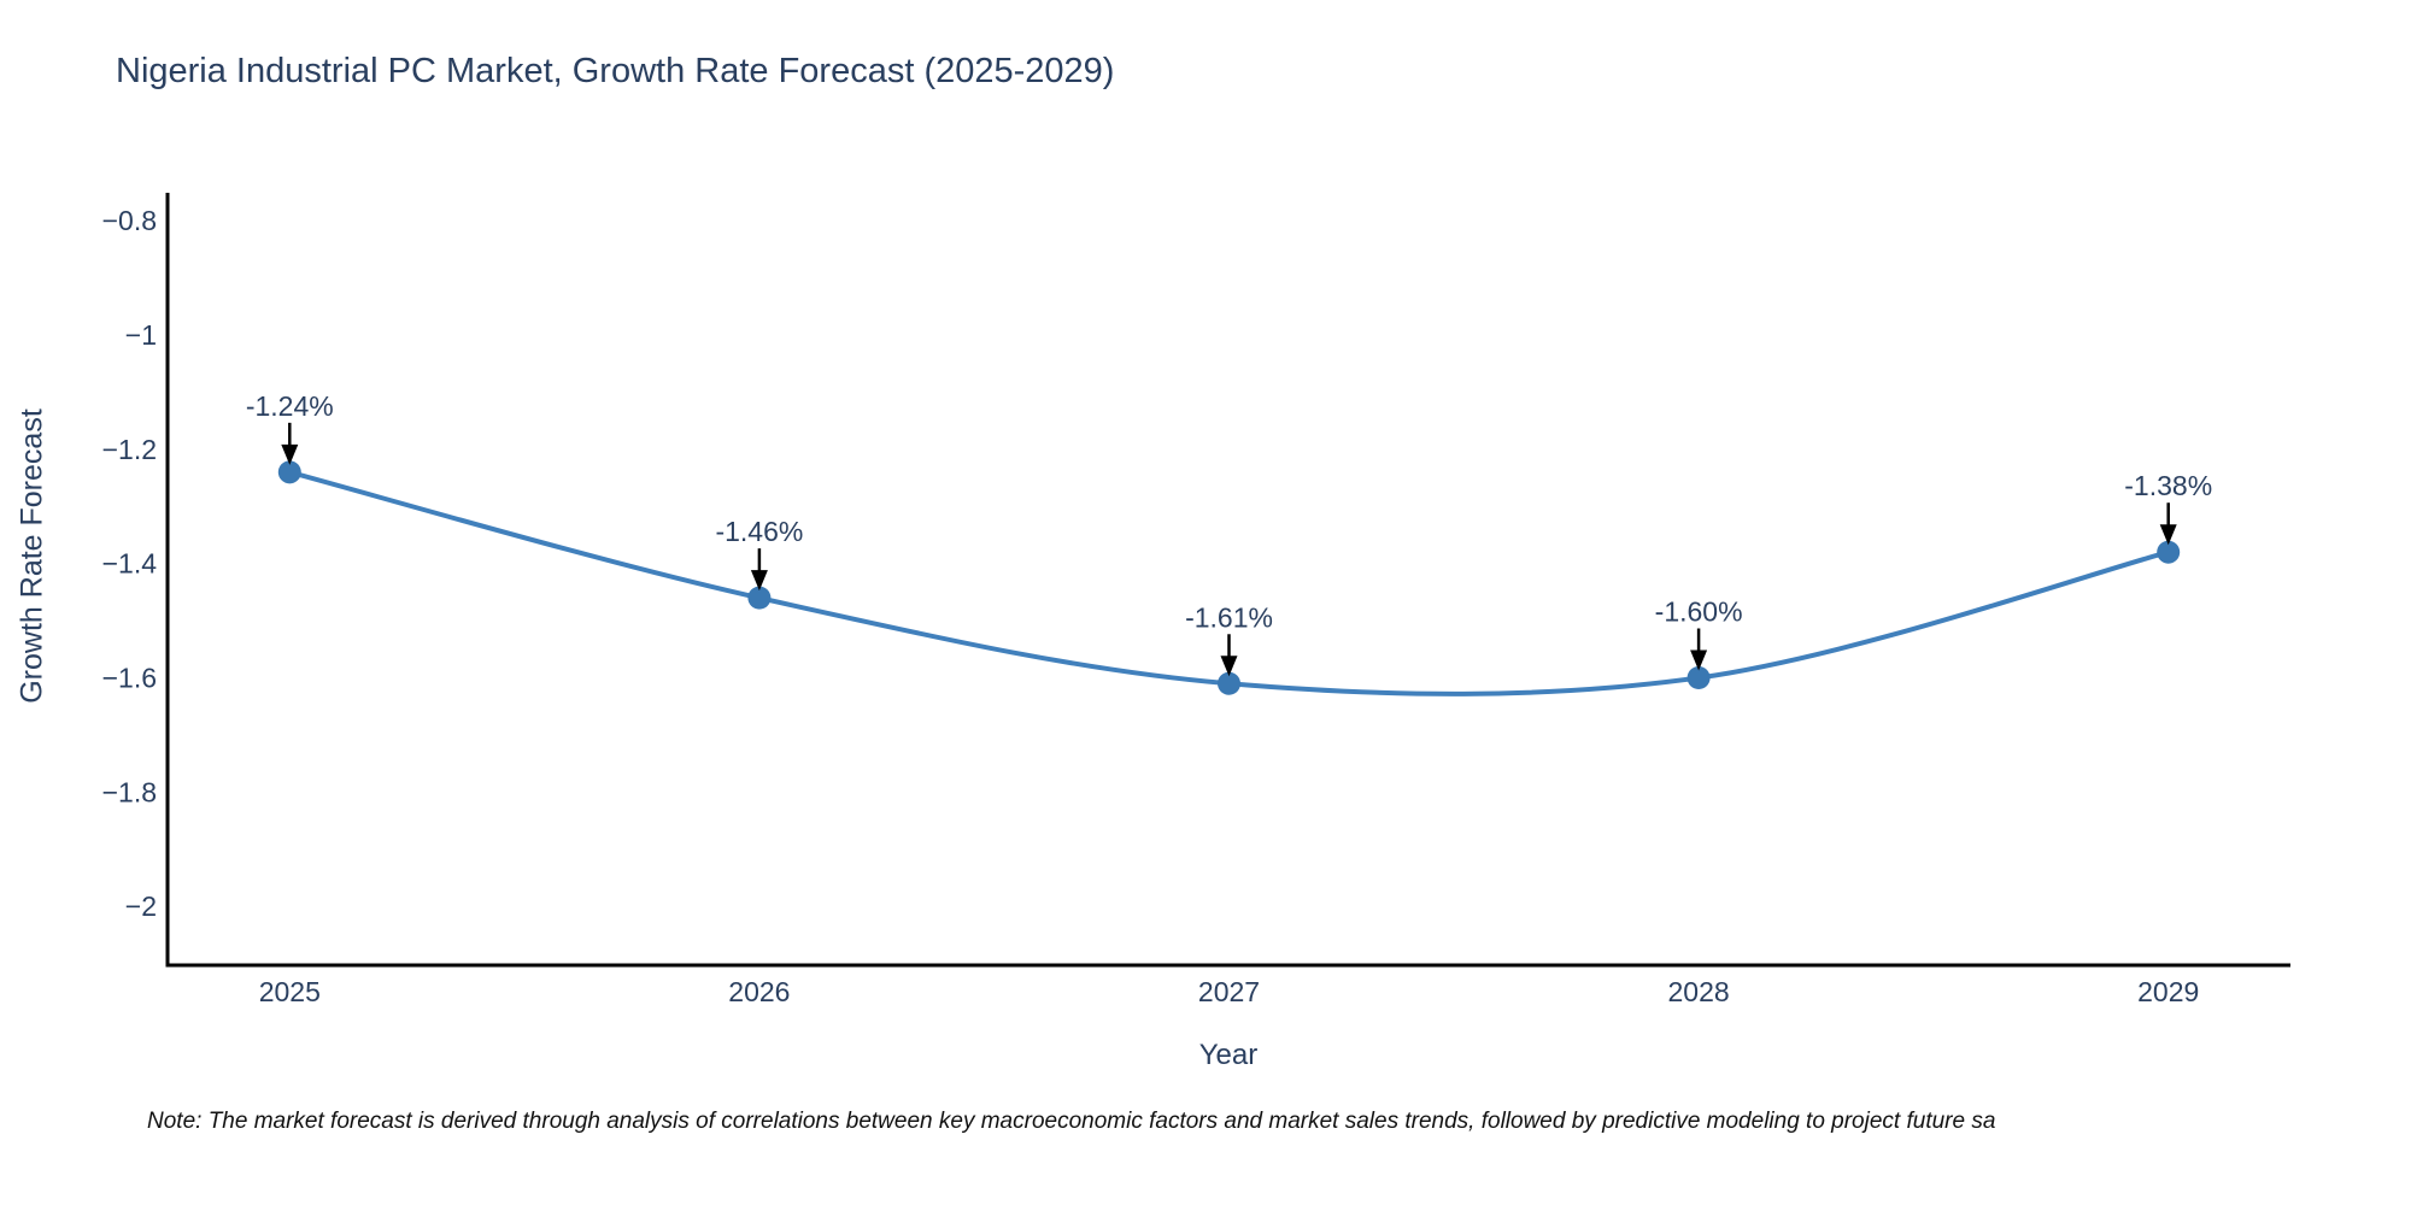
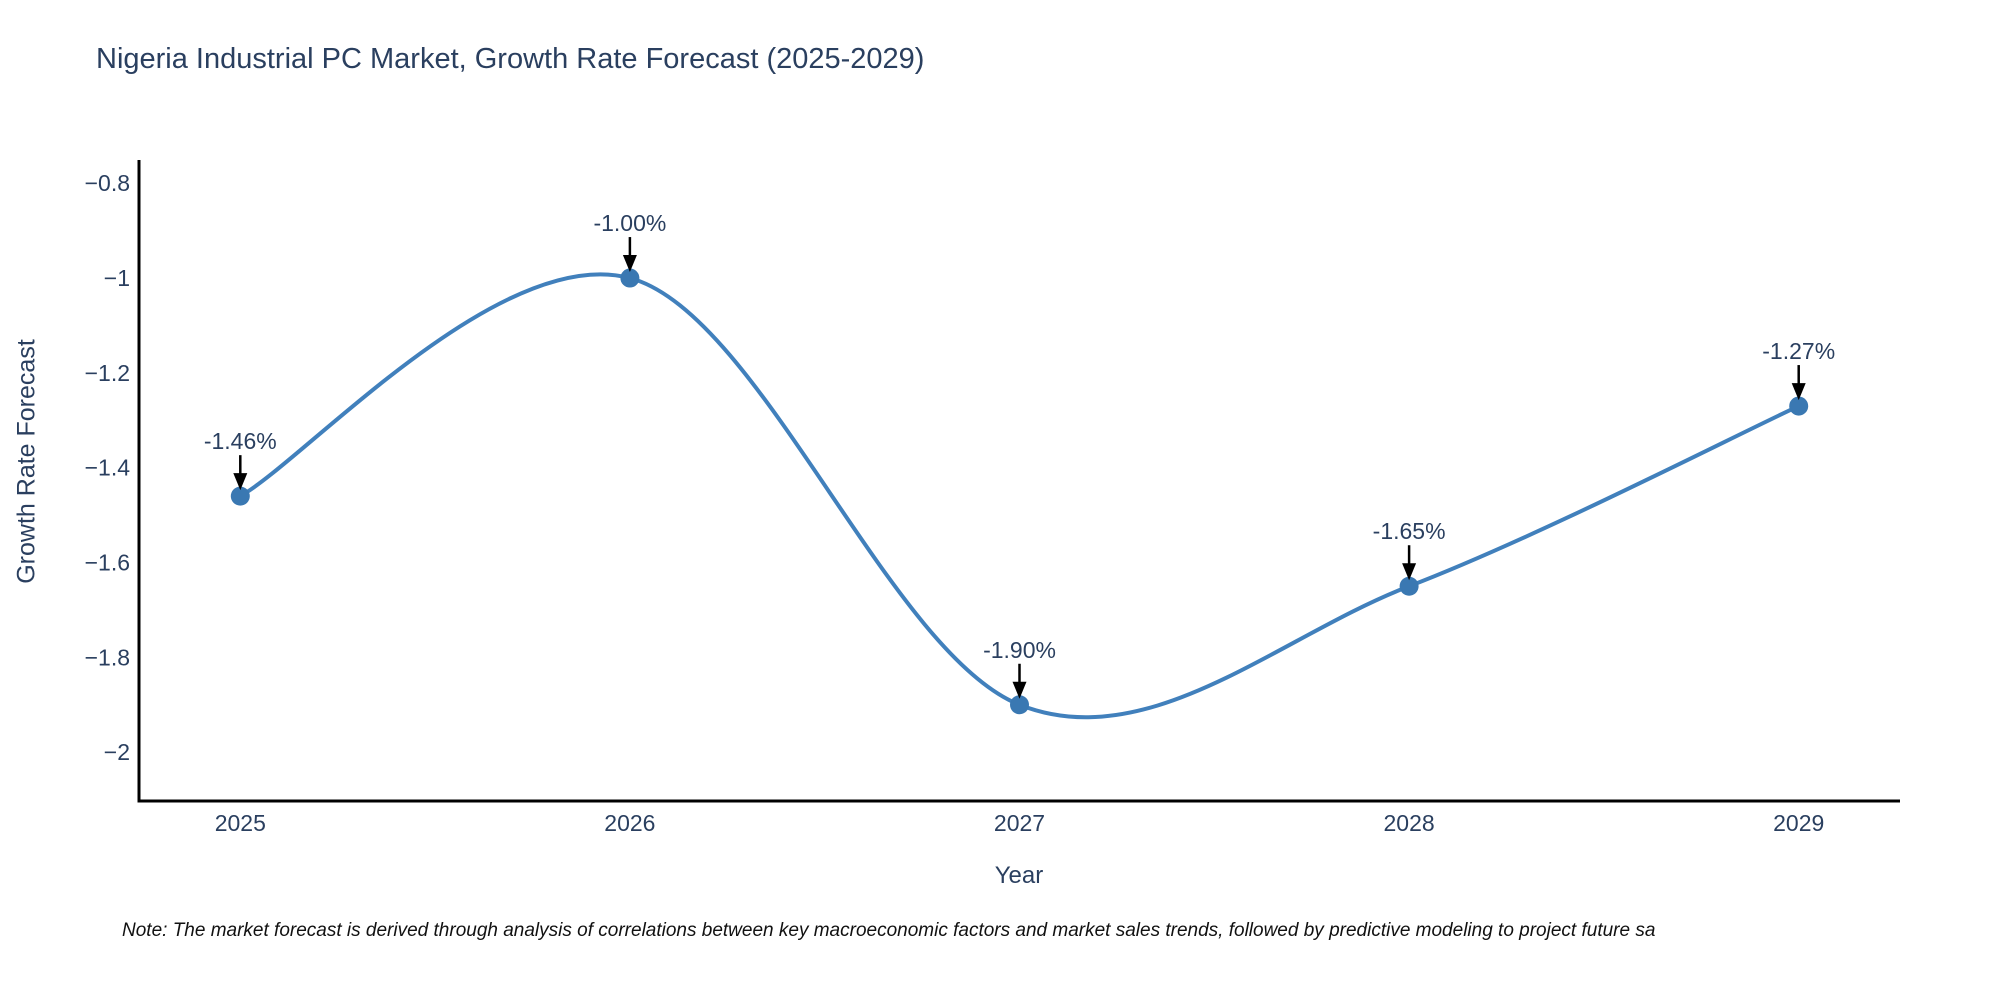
2025: -1.24% -> -1.46%
2026: -1.46% -> -1.00%
2027: -1.61% -> -1.90%
2028: -1.60% -> -1.65%
2029: -1.38% -> -1.27%
